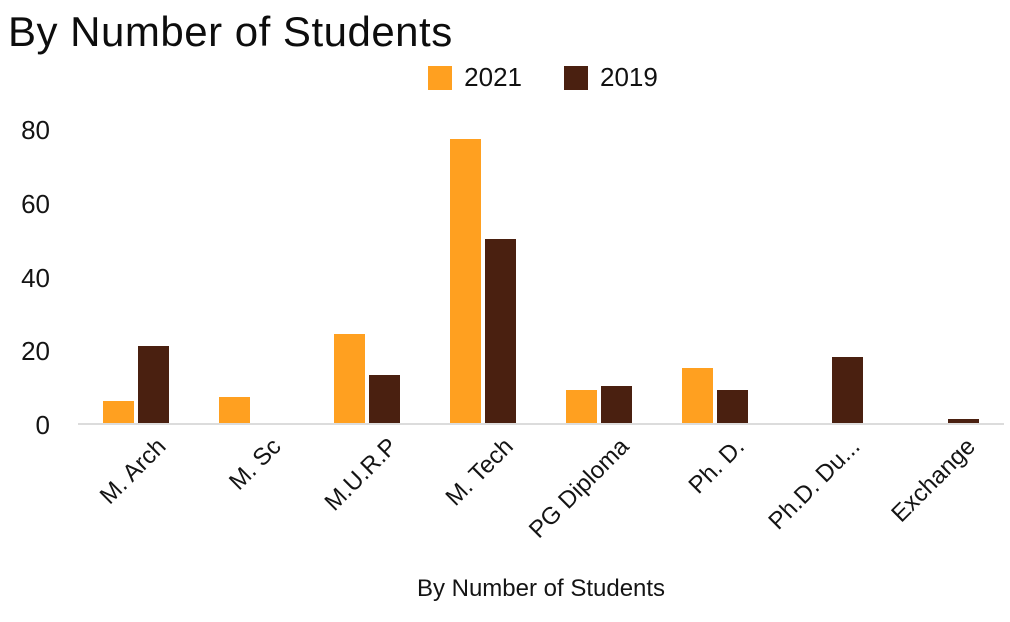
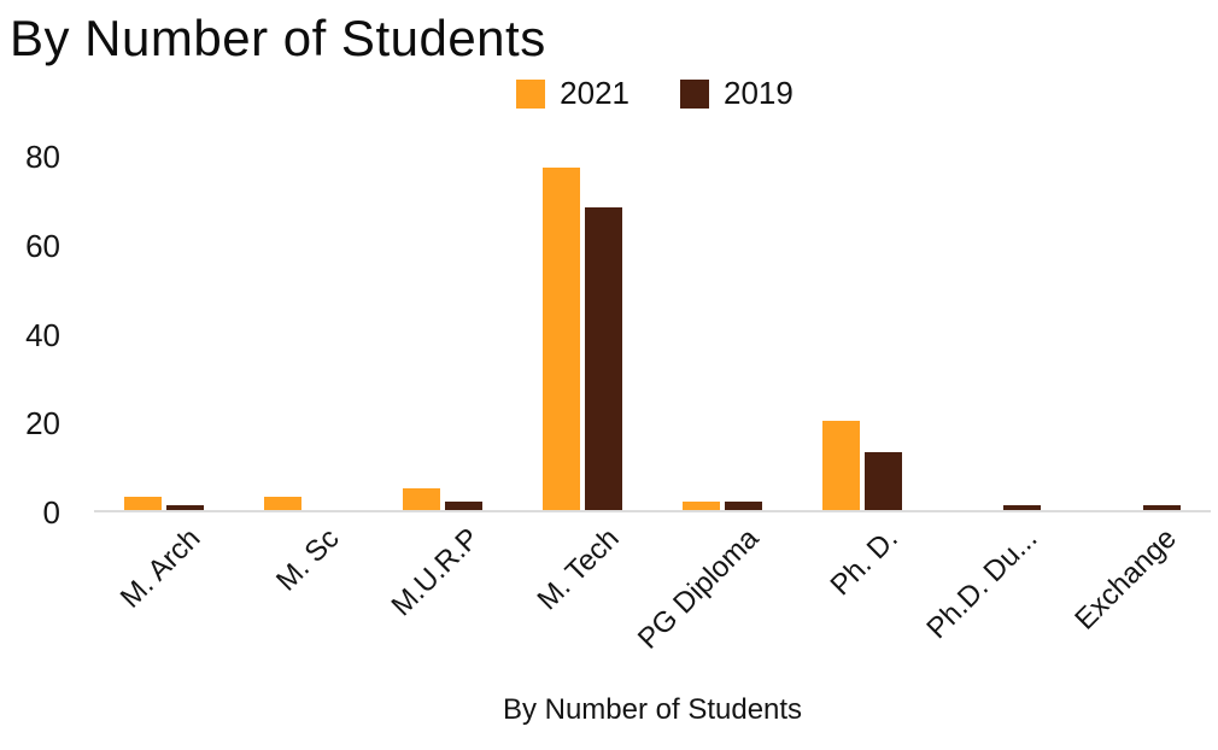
2021/M. Arch: 6 -> 3
2019/M. Arch: 21 -> 1
2021/M. Sc: 7 -> 3
2021/M.U.R.P: 24 -> 5
2019/M.U.R.P: 13 -> 2
2019/M. Tech: 50 -> 68
2021/PG Diploma: 9 -> 2
2019/PG Diploma: 10 -> 2
2021/Ph. D.: 15 -> 20
2019/Ph. D.: 9 -> 13
2019/Ph.D. Du...: 18 -> 1
